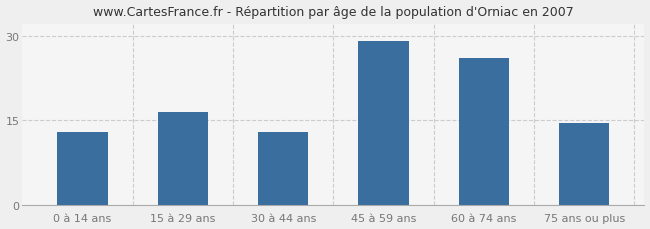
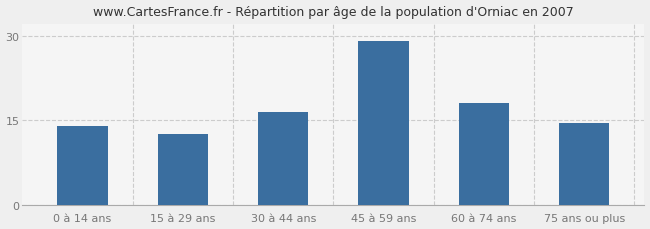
0 à 14 ans: 13.0 -> 14.0
15 à 29 ans: 16.4 -> 12.5
30 à 44 ans: 13.0 -> 16.5
60 à 74 ans: 26.0 -> 18.0
